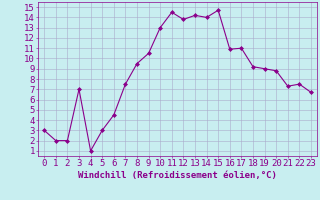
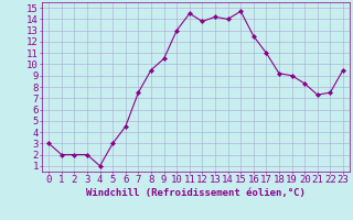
3: 7.0 -> 2.0
16: 10.9 -> 12.5
20: 8.8 -> 8.3
23: 6.7 -> 9.5
